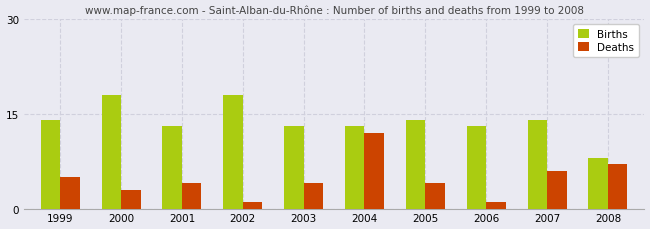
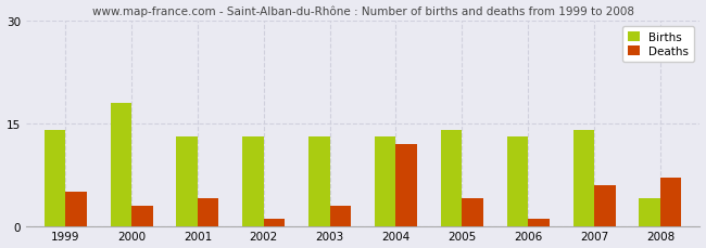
Births/2002: 18 -> 13
Deaths/2003: 4 -> 3
Births/2008: 8 -> 4
